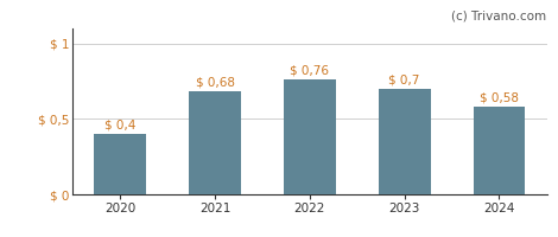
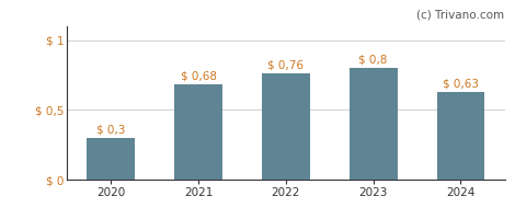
2020: 0,4 -> 0,3
2023: 0,7 -> 0,8
2024: 0,58 -> 0,63
